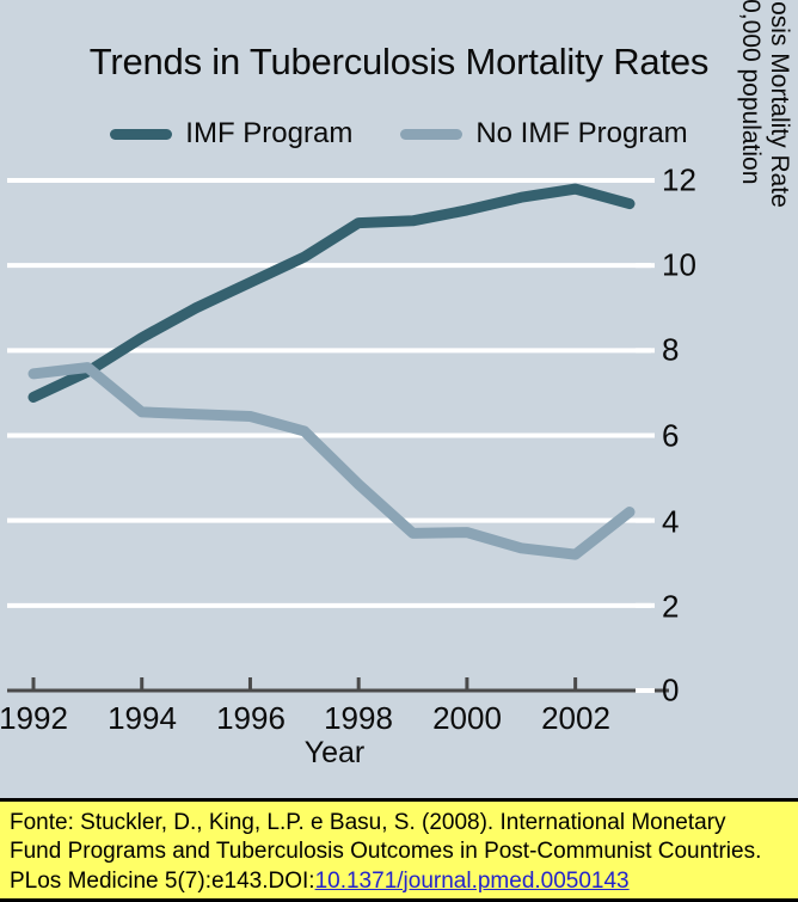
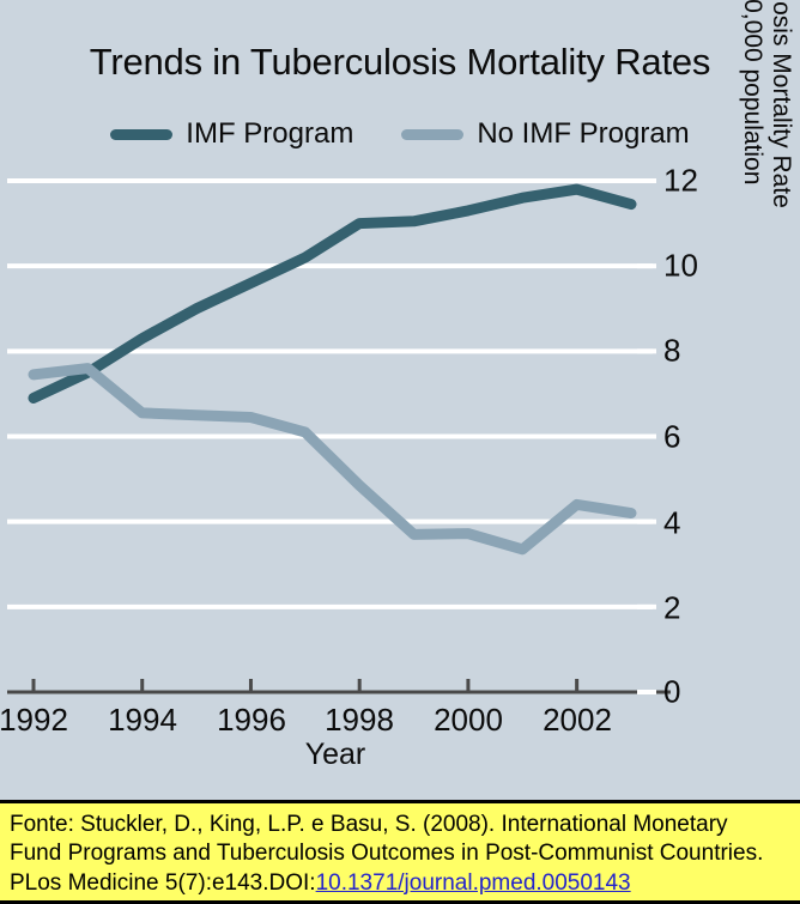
No IMF Program/2002: 3.2 -> 4.4
